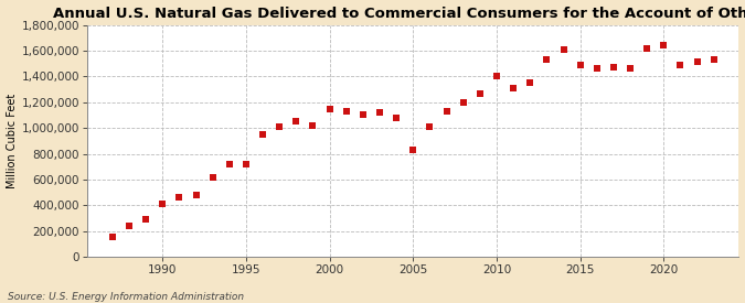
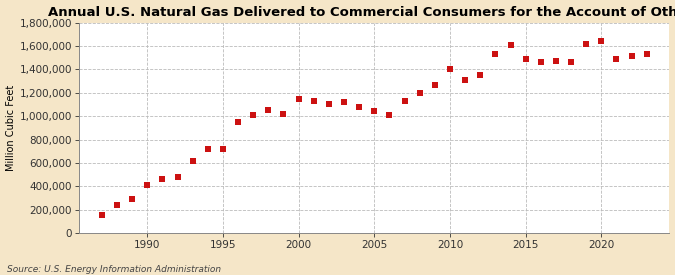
2005: 830,000 -> 1,040,000
